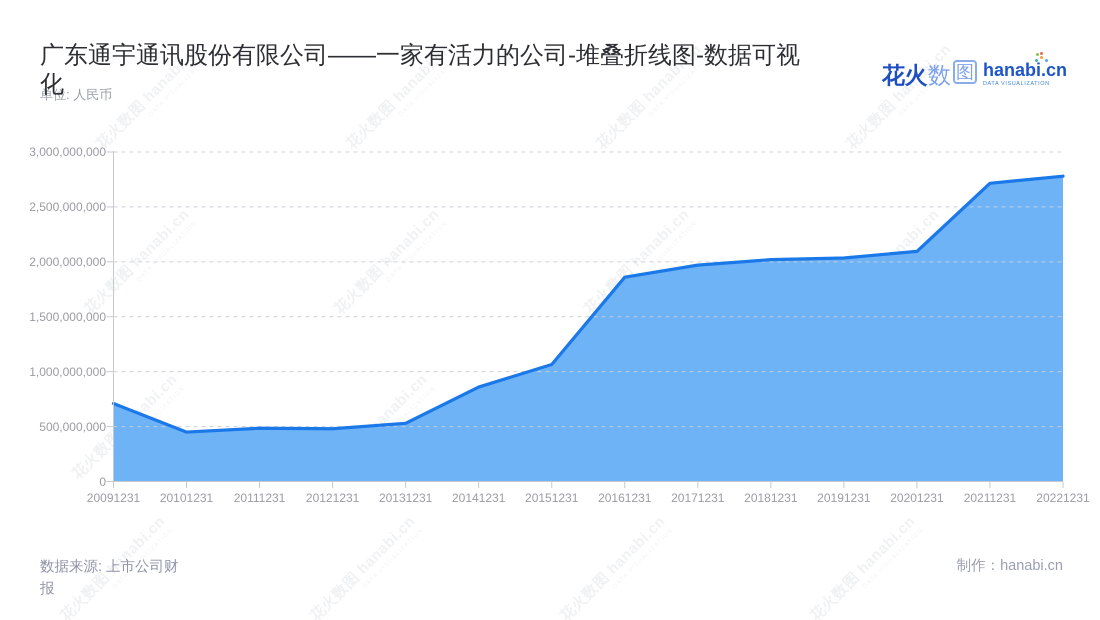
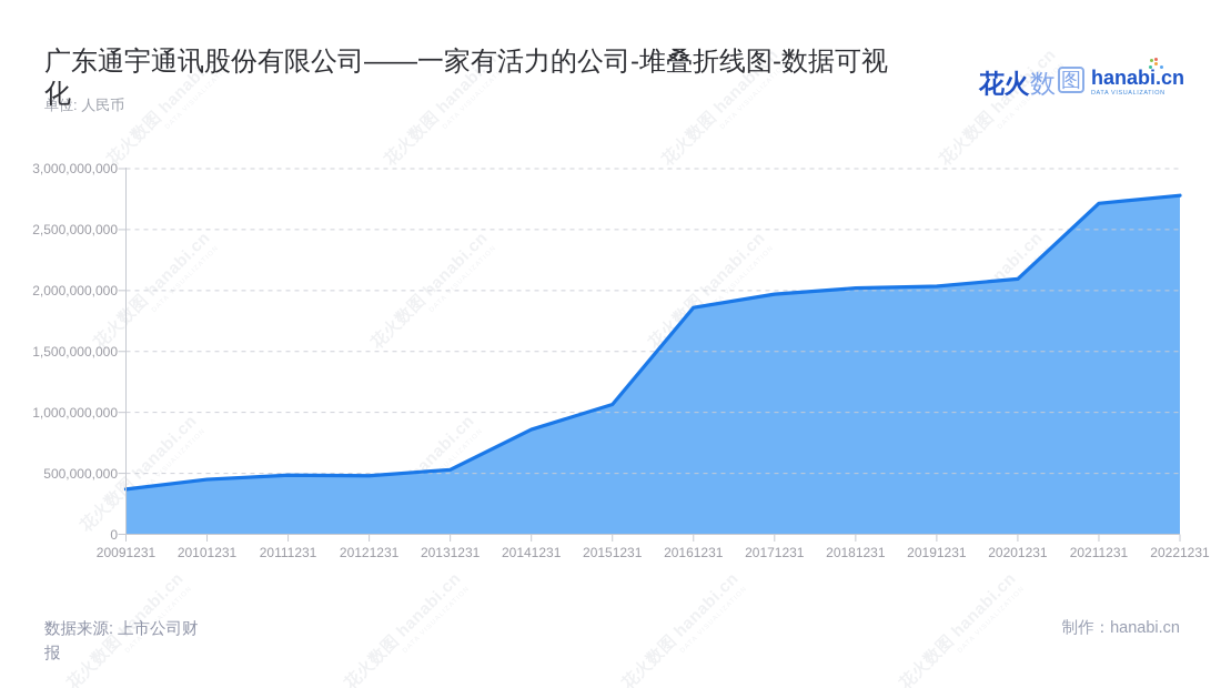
20091231: 710000000 -> 370000000
